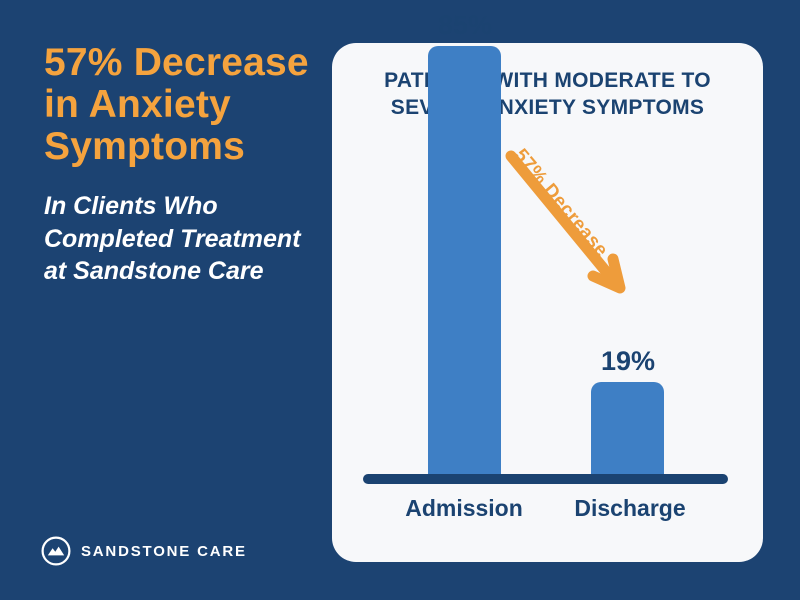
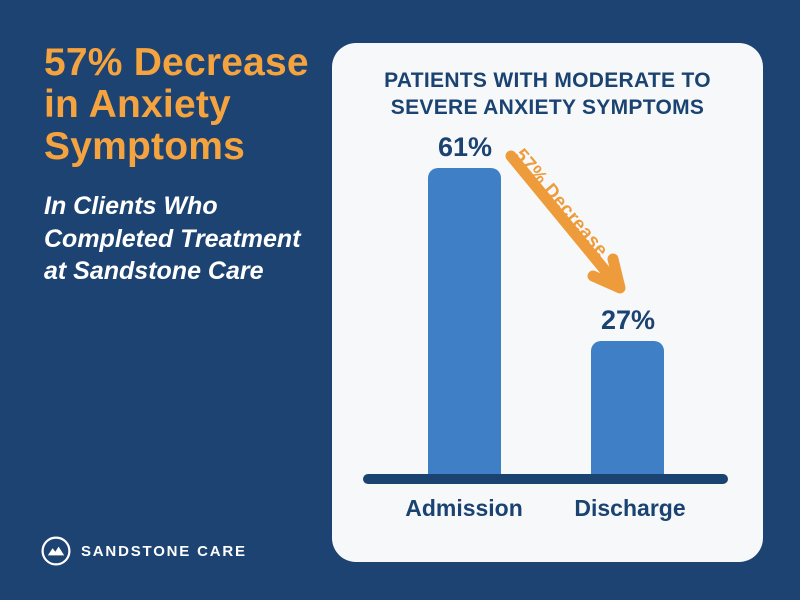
Admission: 85% -> 61%
Discharge: 19% -> 27%
